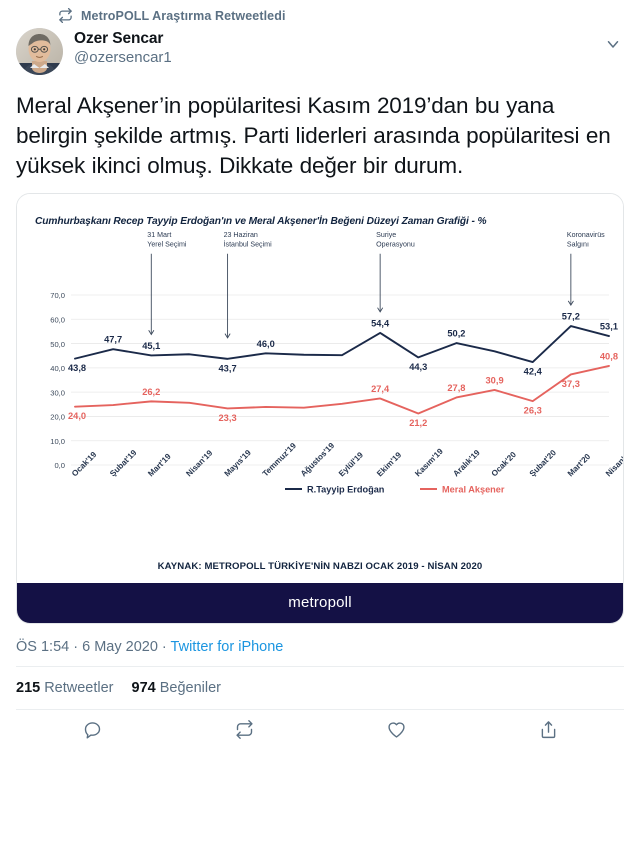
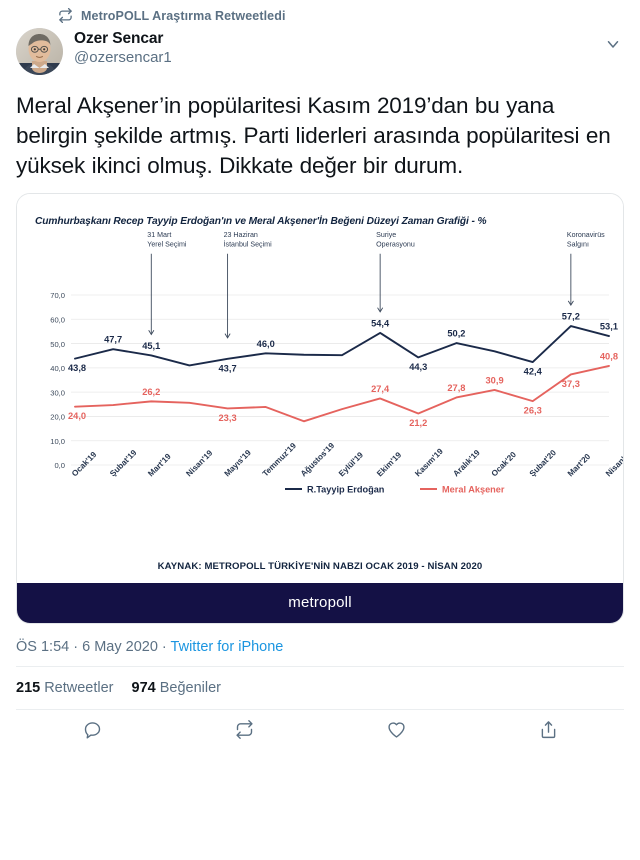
R.Tayyip Erdoğan/Nisan'19: 46 -> 41
Meral Akşener/Ağustos'19: 24 -> 18
Meral Akşener/Eylül'19: 25 -> 23
